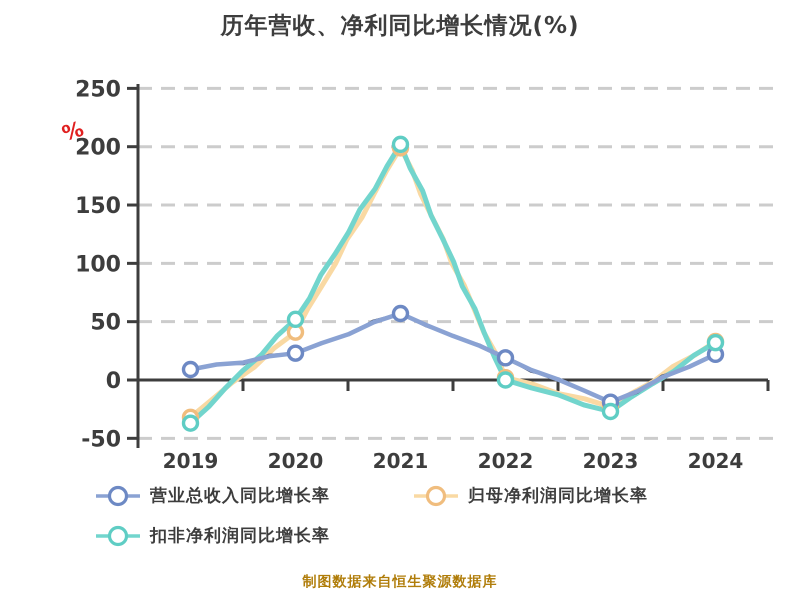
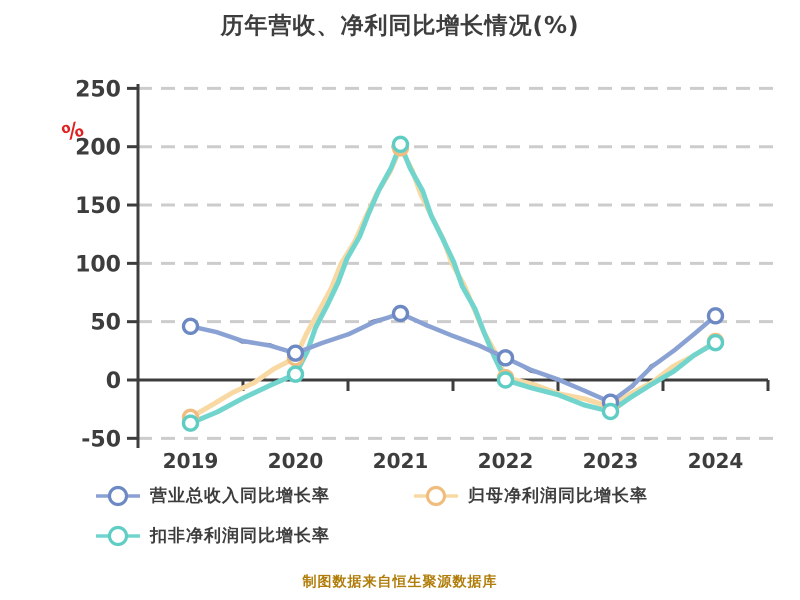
营业总收入同比增长率/2019: 9 -> 46
归母净利润同比增长率/2020: 41 -> 19
扣非净利润同比增长率/2020: 52 -> 5
营业总收入同比增长率/2024: 22 -> 55
